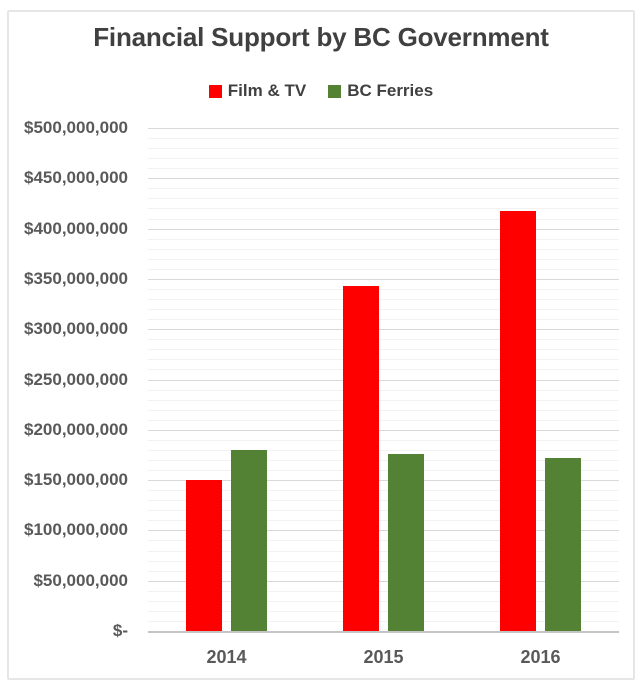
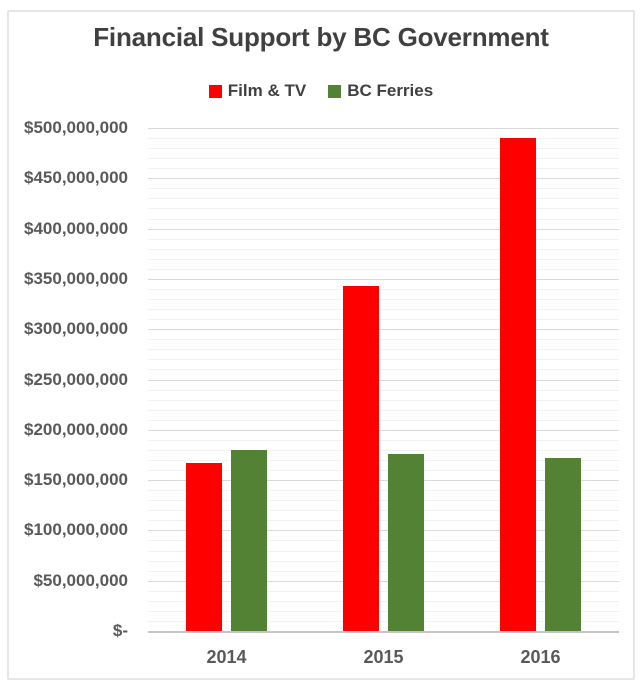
Film & TV/2014: $150000000 -> $167000000
Film & TV/2016: $417000000 -> $490000000
